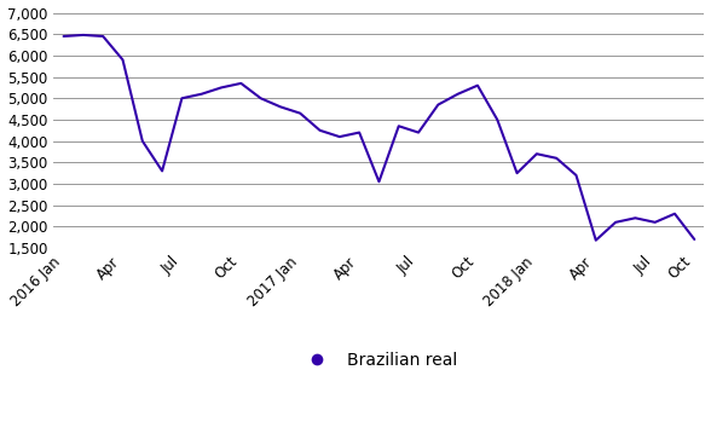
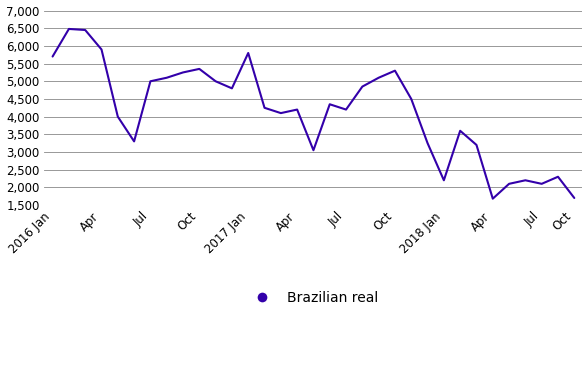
2016 Jan: 6,450 -> 5,700
2017 Jan: 4,650 -> 5,800
2018 Jan: 3,700 -> 2,200
